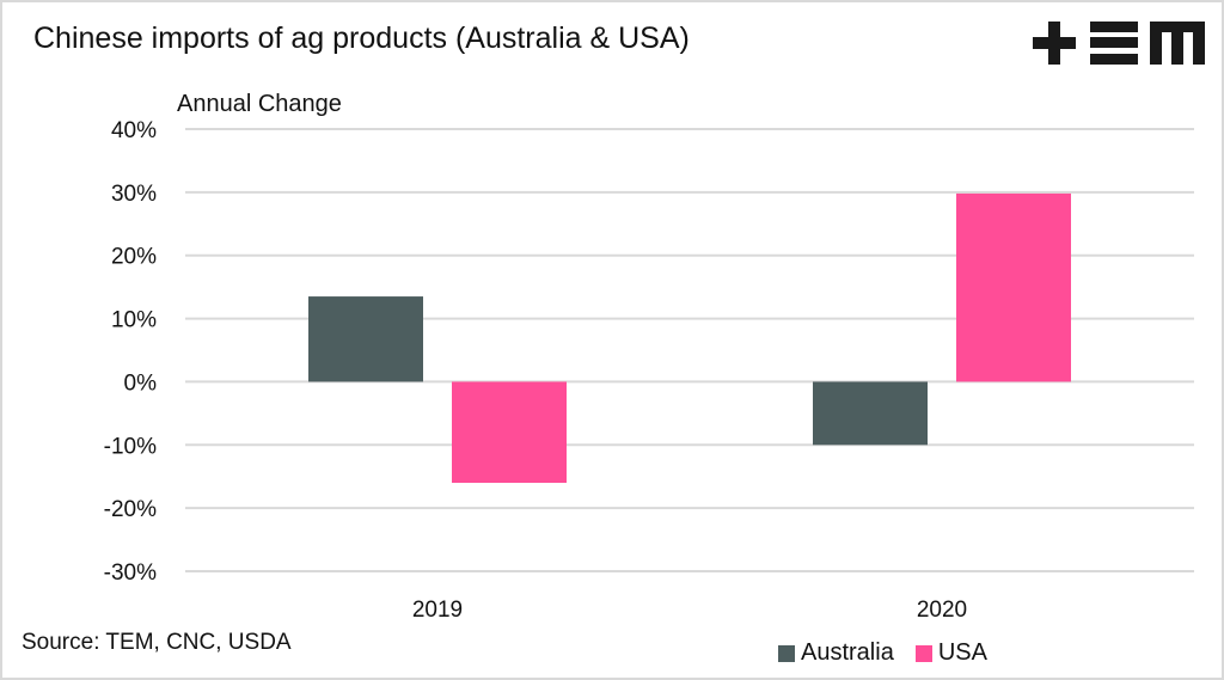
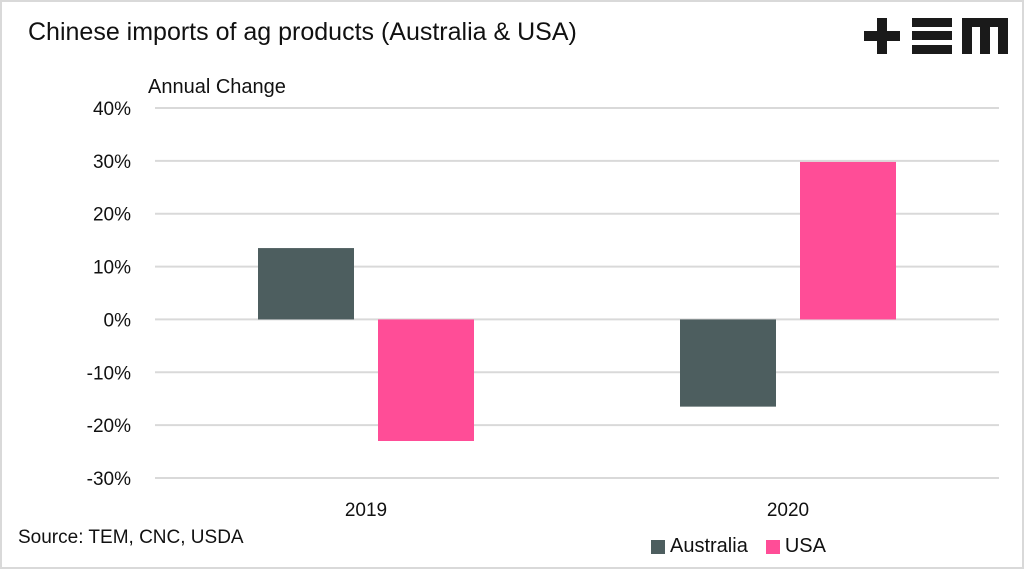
USA/2019: -16% -> -23%
Australia/2020: -10% -> -16%
